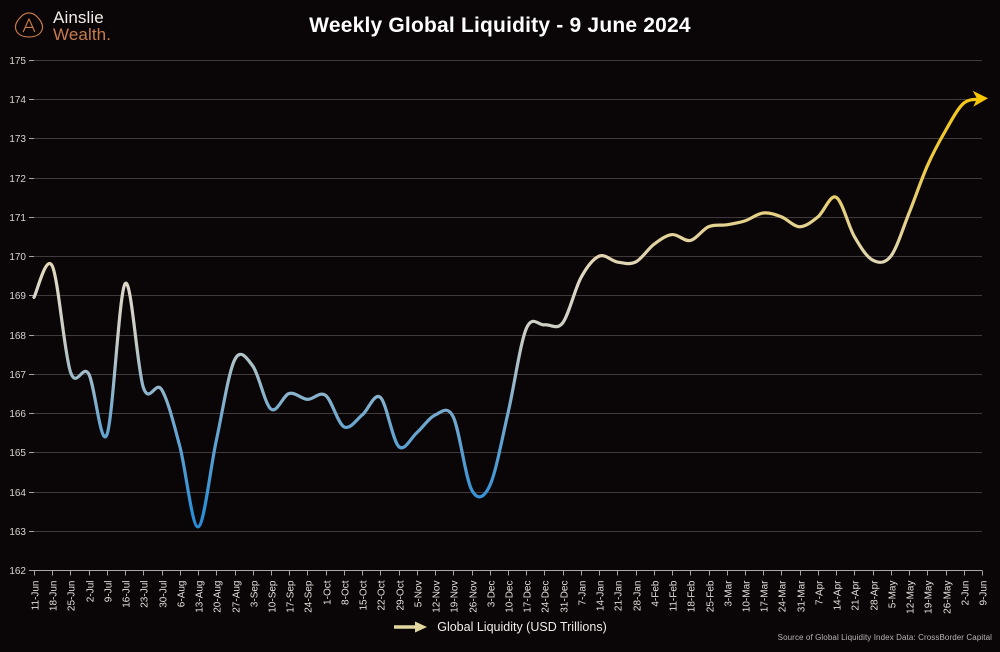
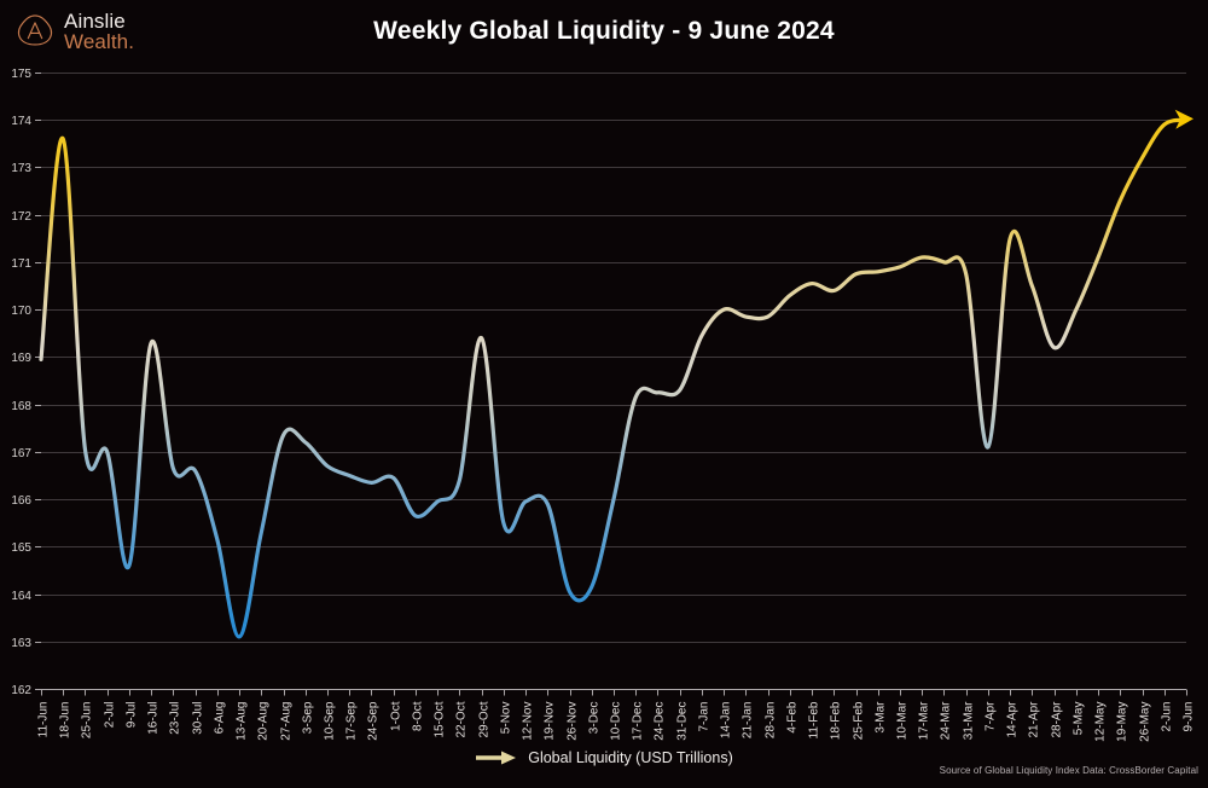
18-Jun: 169.8 -> 173.6
9-Jul: 165.4 -> 164.6
10-Sep: 166.1 -> 166.7
29-Oct: 165.2 -> 169.4
7-Apr: 171.0 -> 167.1
28-Apr: 169.9 -> 169.2
